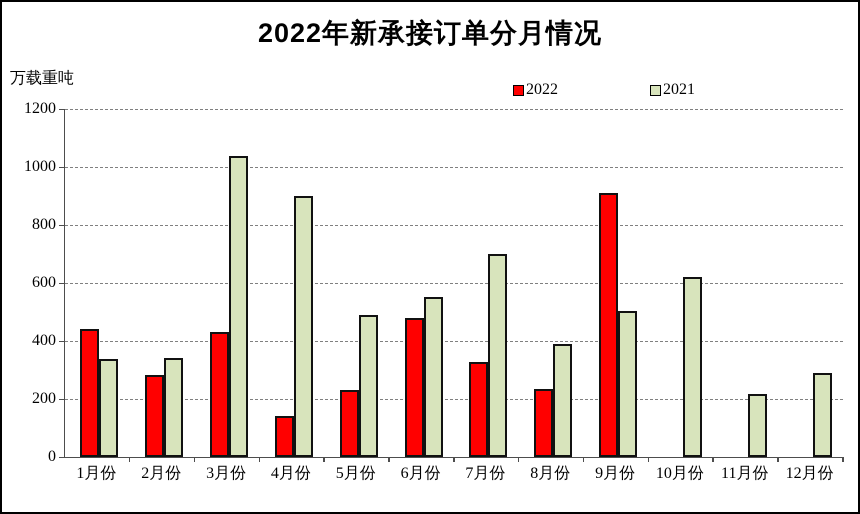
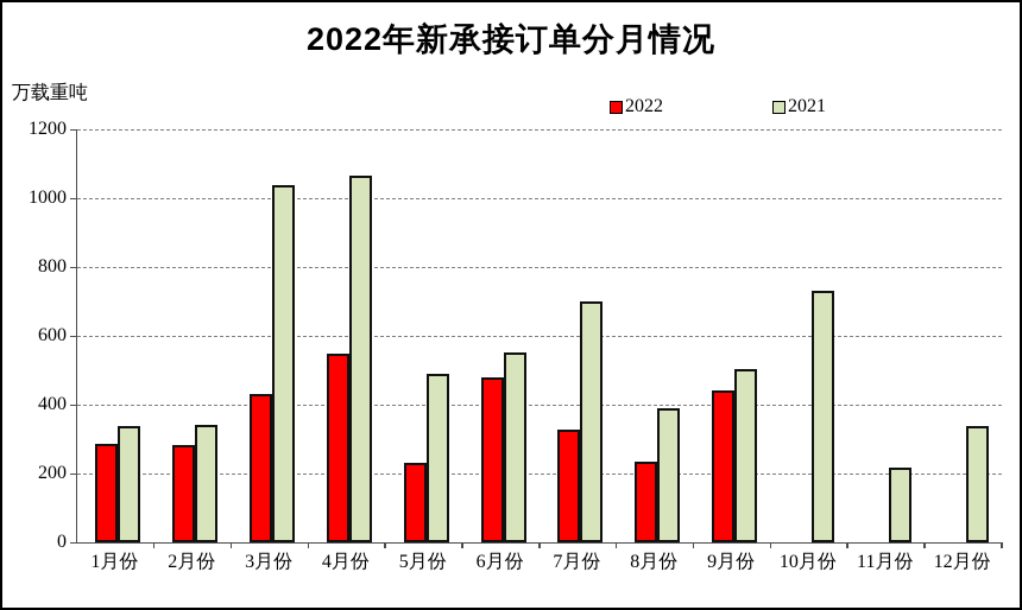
2022/1月份: 440 -> 280
2022/4月份: 140 -> 550
2021/4月份: 900 -> 1070
2022/9月份: 910 -> 440
2021/10月份: 620 -> 730
2021/12月份: 290 -> 340
